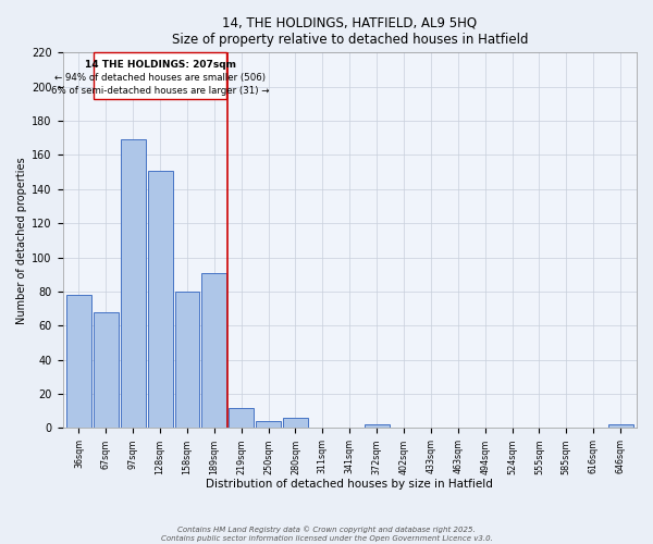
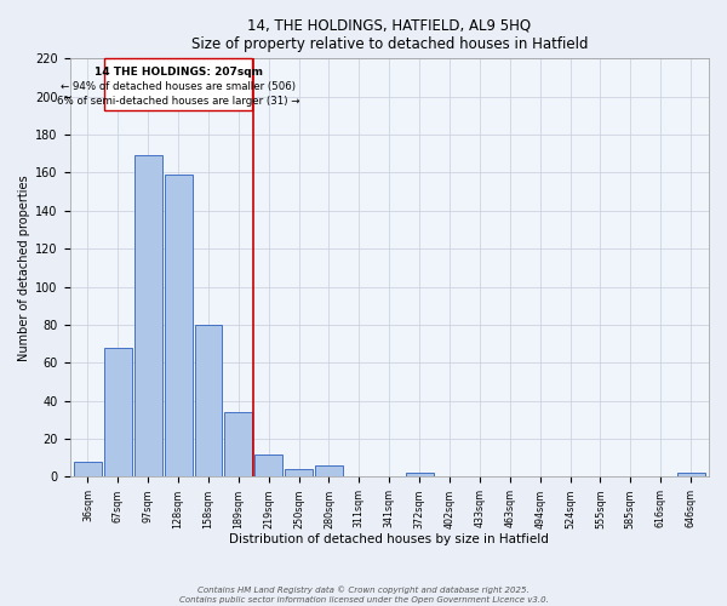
36sqm: 78 -> 8
128sqm: 151 -> 159
189sqm: 91 -> 34
